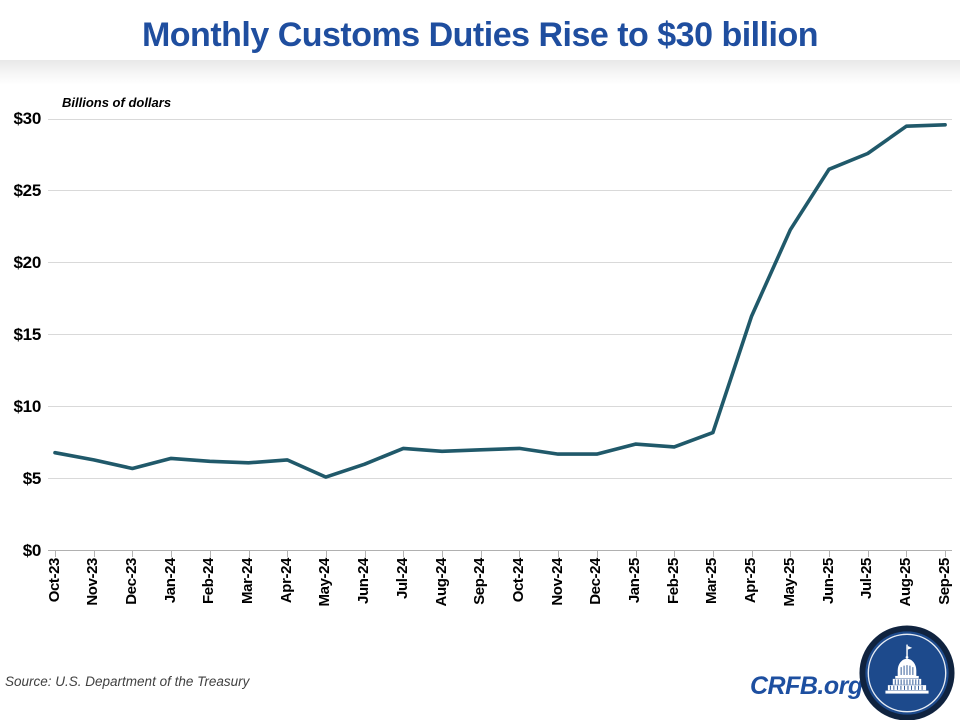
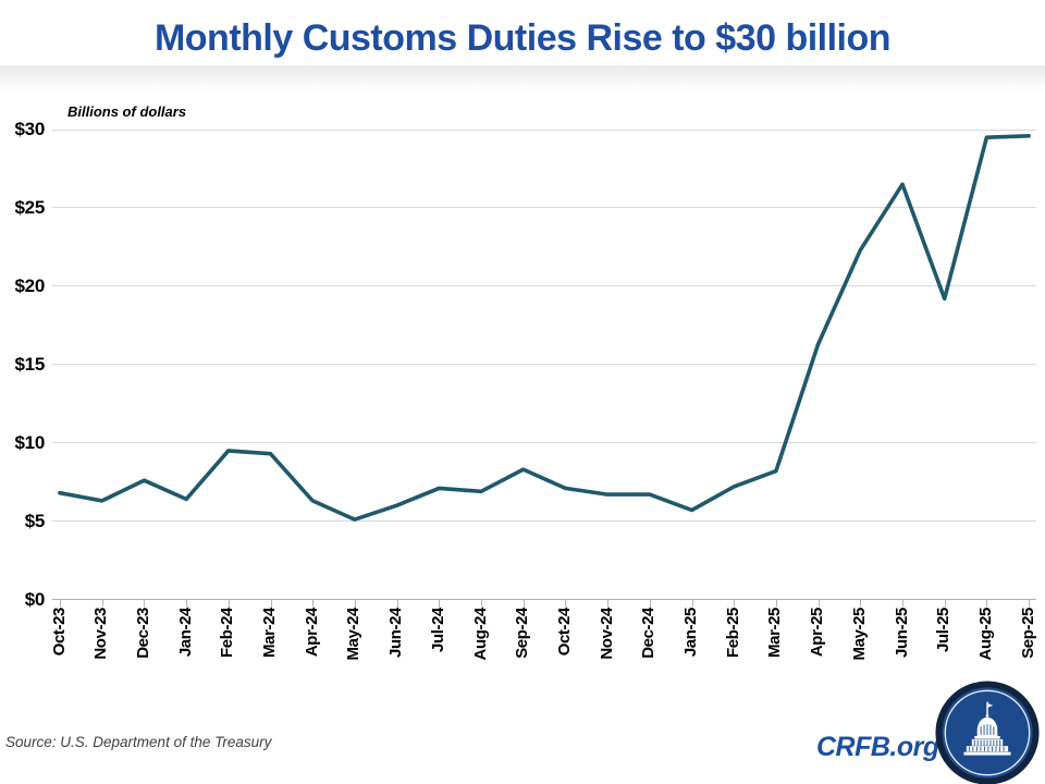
Dec-23: $5.7 -> $7.6
Feb-24: $6.2 -> $9.5
Mar-24: $6.1 -> $9.3
Sep-24: $7.0 -> $8.3
Jan-25: $7.4 -> $5.7
Jul-25: $27.6 -> $19.2
